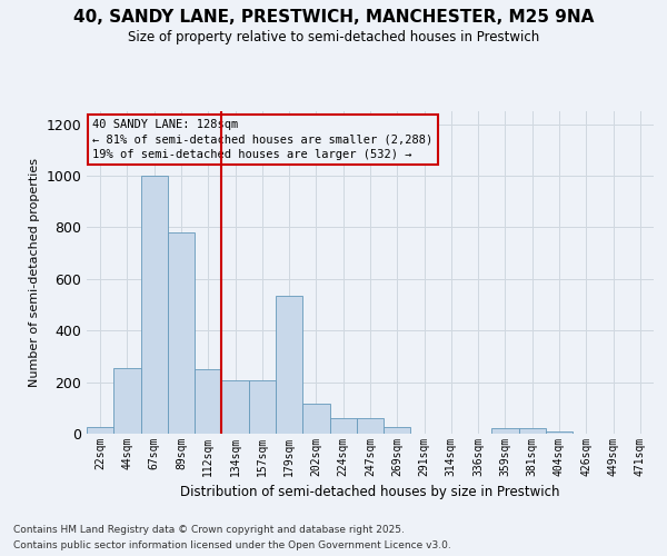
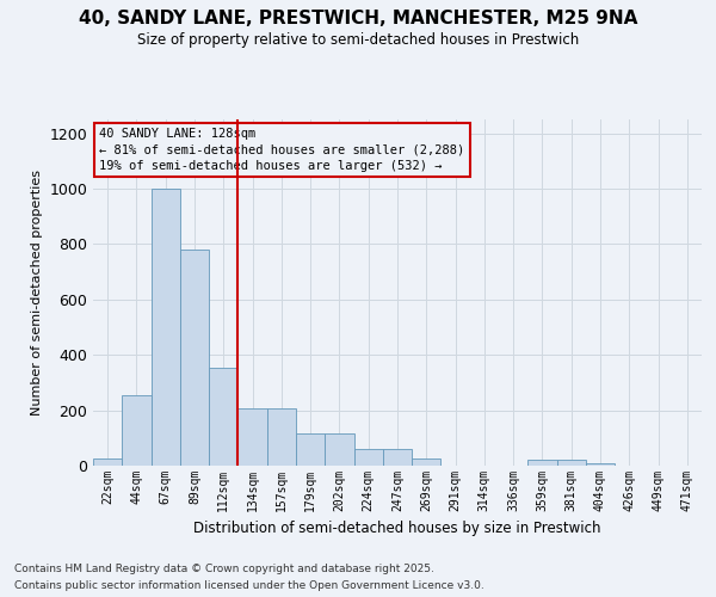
112sqm: 250 -> 355
179sqm: 535 -> 118
